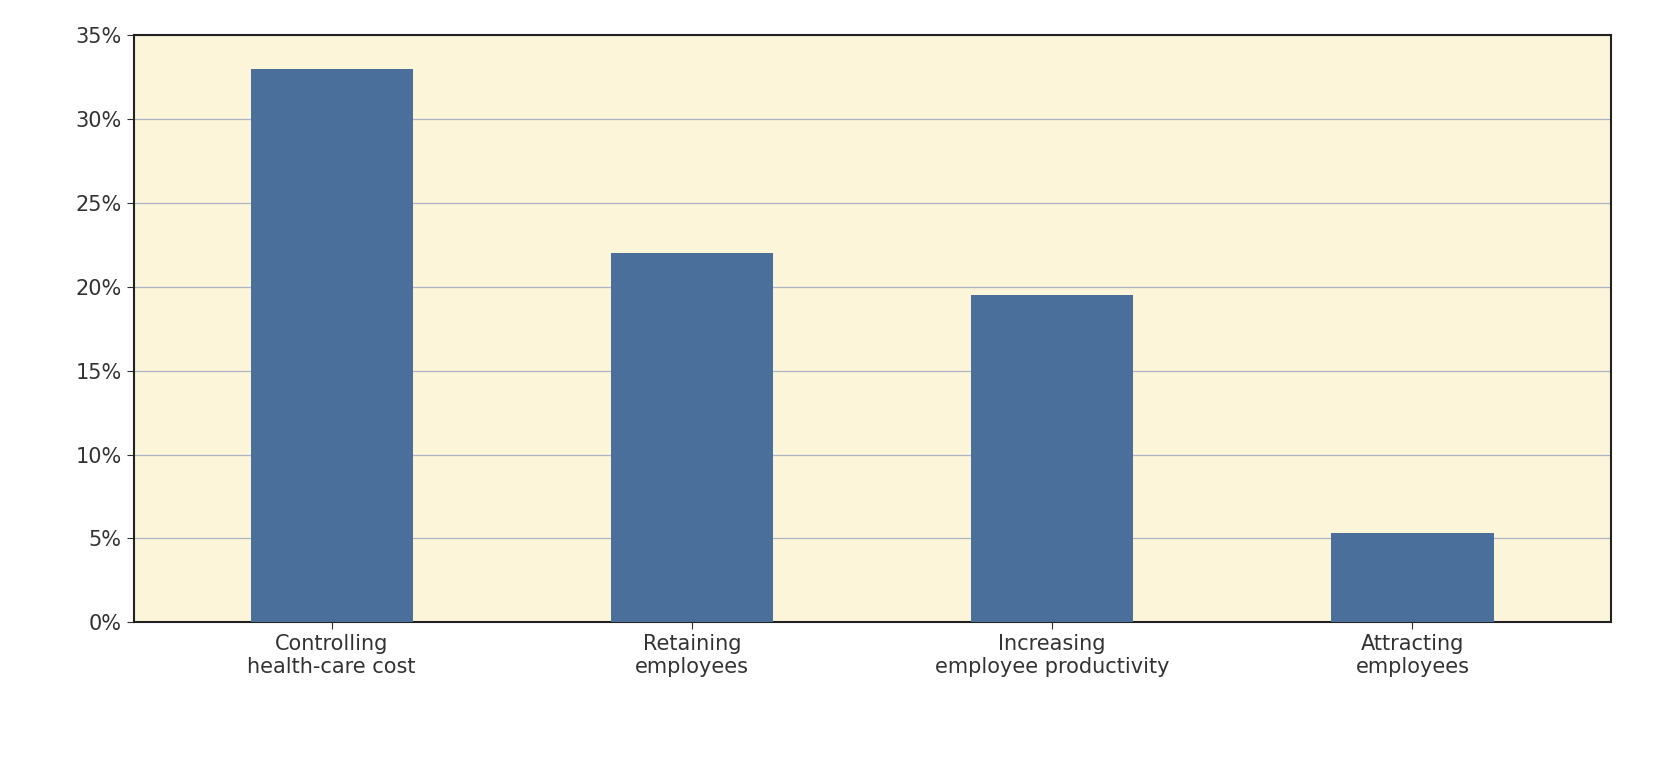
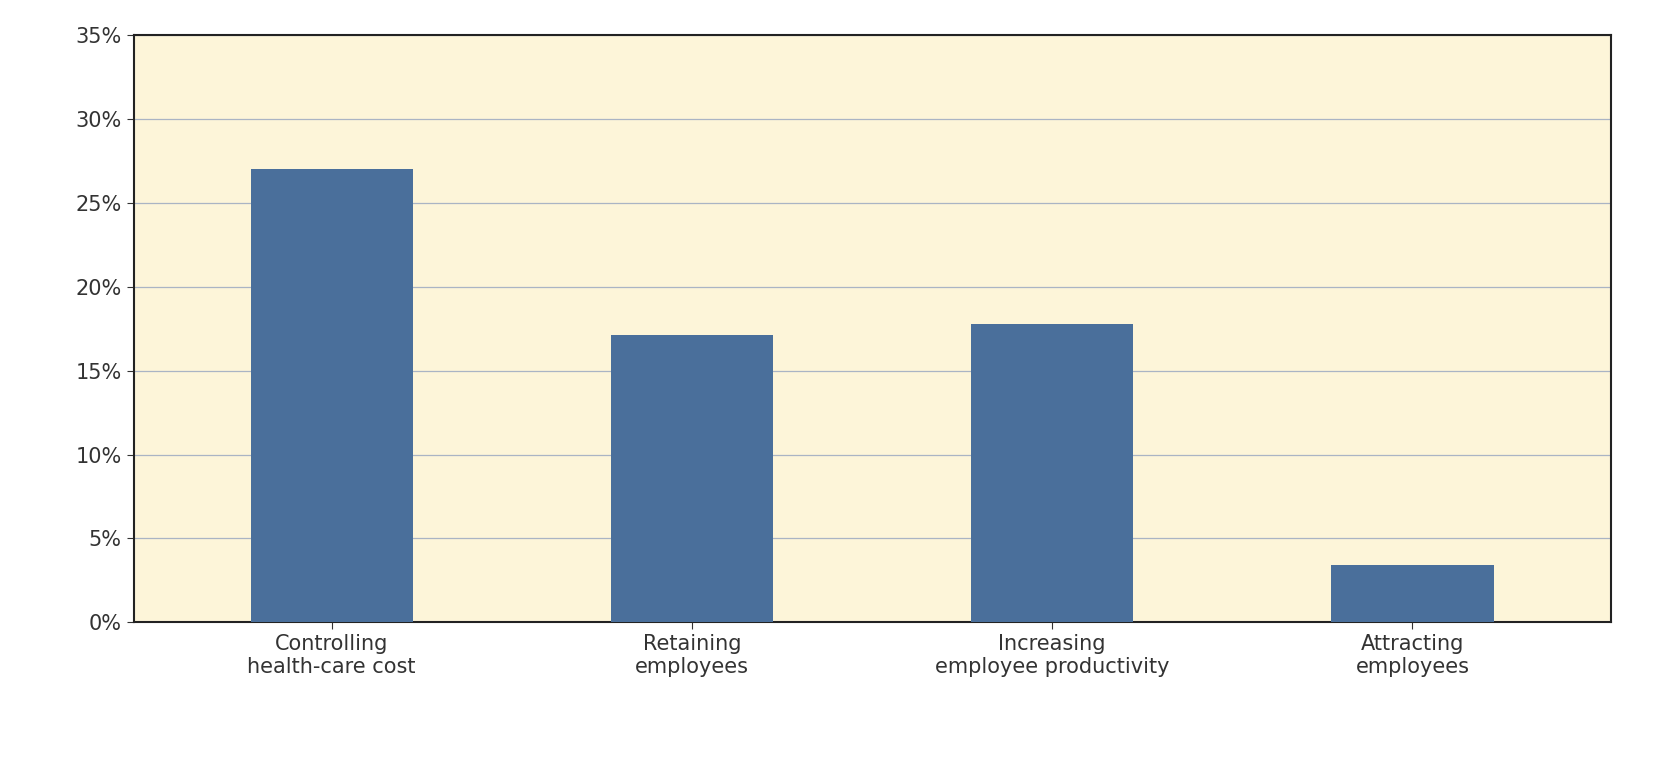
Controlling health-care cost: 33.0% -> 27.0%
Retaining employees: 22.0% -> 17.1%
Increasing employee productivity: 19.5% -> 17.8%
Attracting employees: 5.3% -> 3.4%
